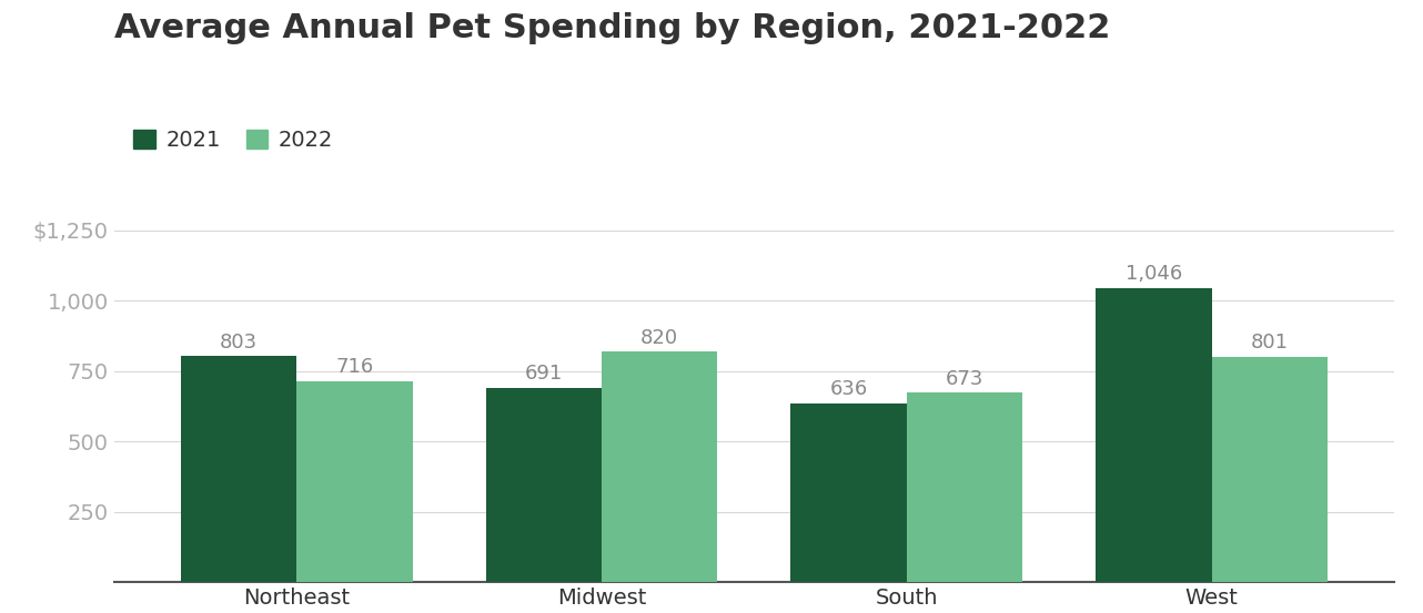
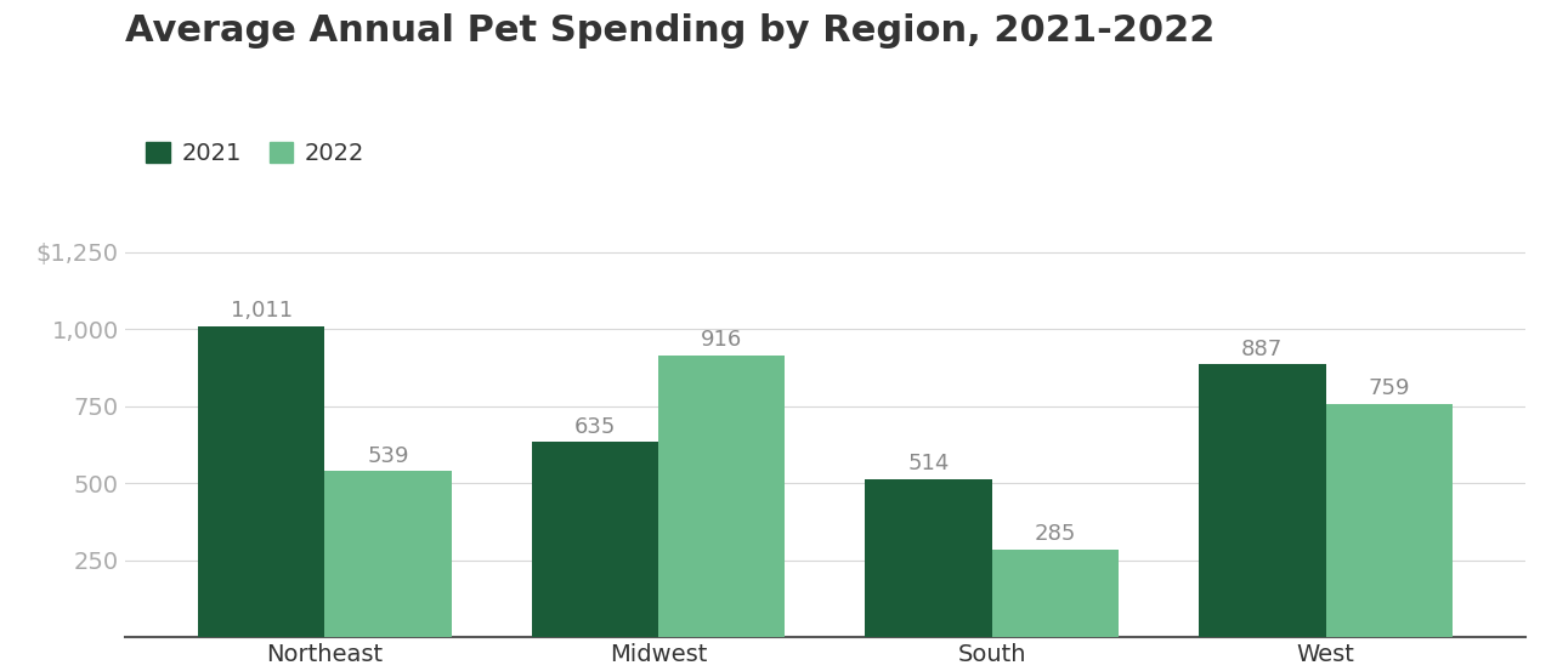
2021/Northeast: 803 -> 1,011
2022/Northeast: 716 -> 539
2021/Midwest: 691 -> 635
2022/Midwest: 820 -> 916
2021/South: 636 -> 514
2022/South: 673 -> 285
2021/West: 1,046 -> 887
2022/West: 801 -> 759
